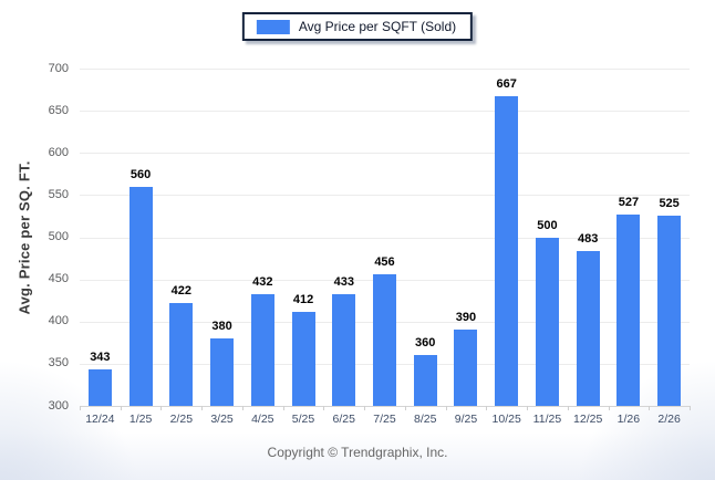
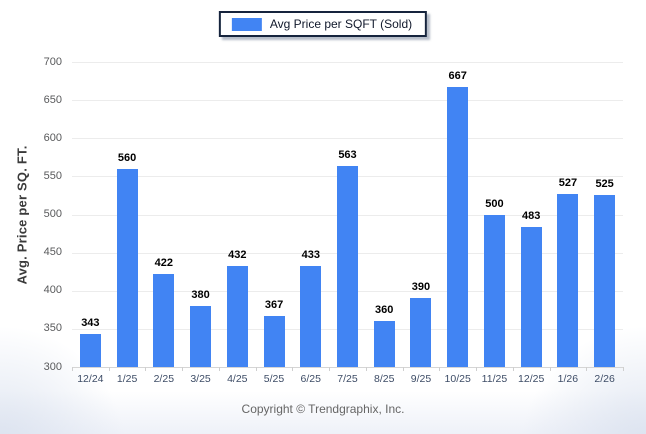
5/25: 412 -> 367
7/25: 456 -> 563
